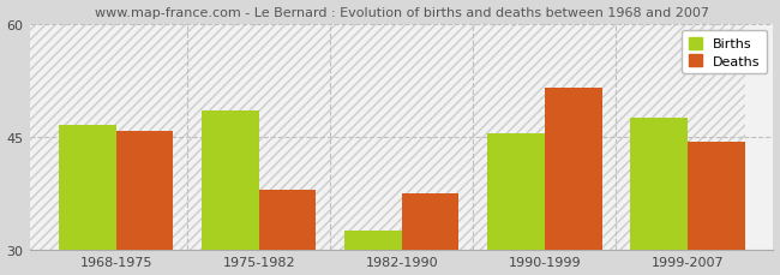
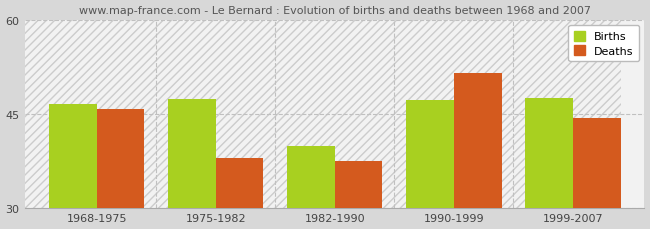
Births/1975-1982: 48.5 -> 47.4
Births/1982-1990: 32.5 -> 39.8
Births/1990-1999: 45.5 -> 47.2
